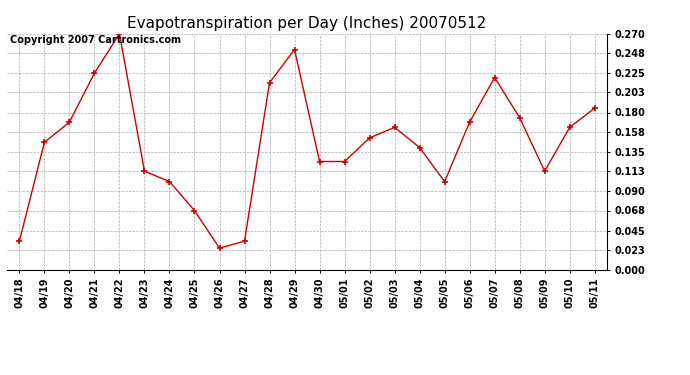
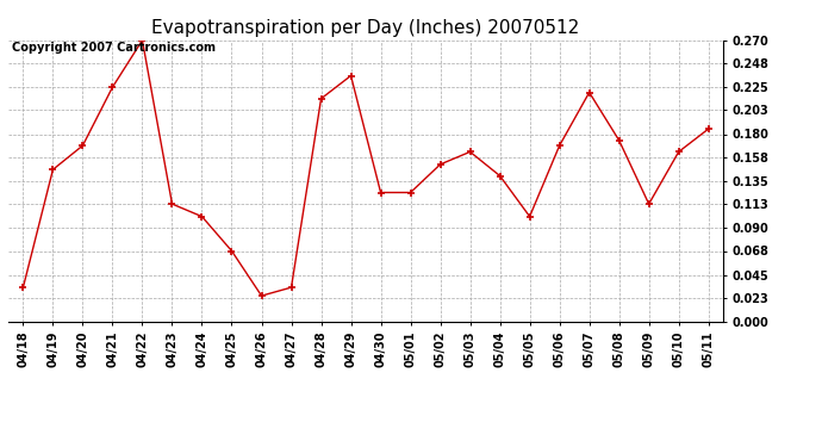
04/29: 0.252 -> 0.236
